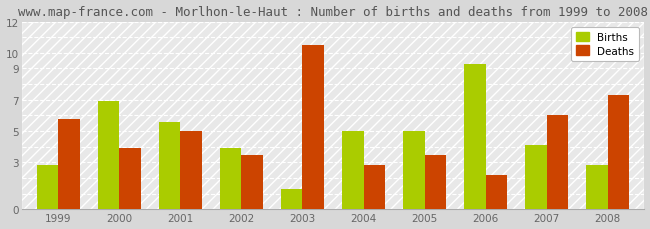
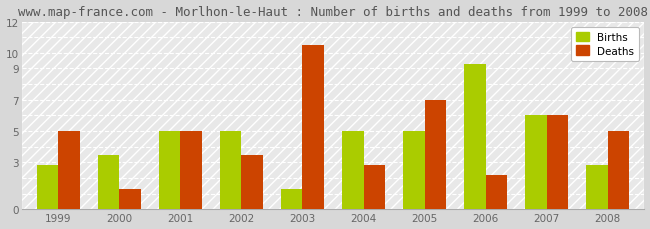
Deaths/1999: 5.8 -> 5.0
Births/2000: 6.9 -> 3.5
Deaths/2000: 3.9 -> 1.3
Births/2001: 5.6 -> 5.0
Births/2002: 3.9 -> 5.0
Deaths/2005: 3.5 -> 7.0
Births/2007: 4.1 -> 6.0
Deaths/2008: 7.3 -> 5.0
